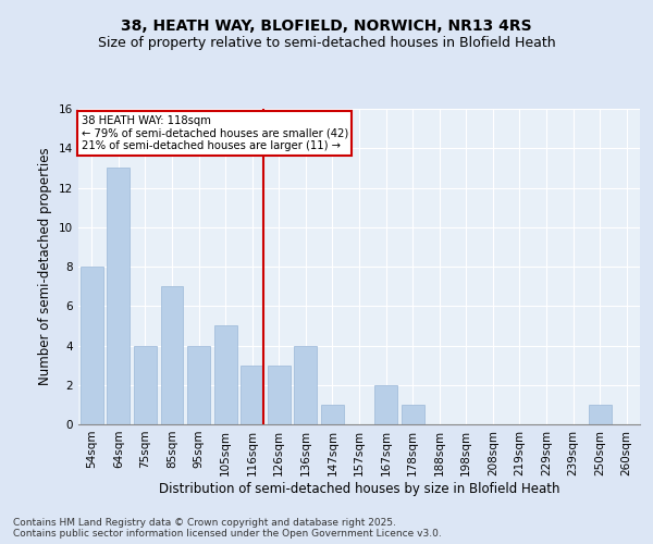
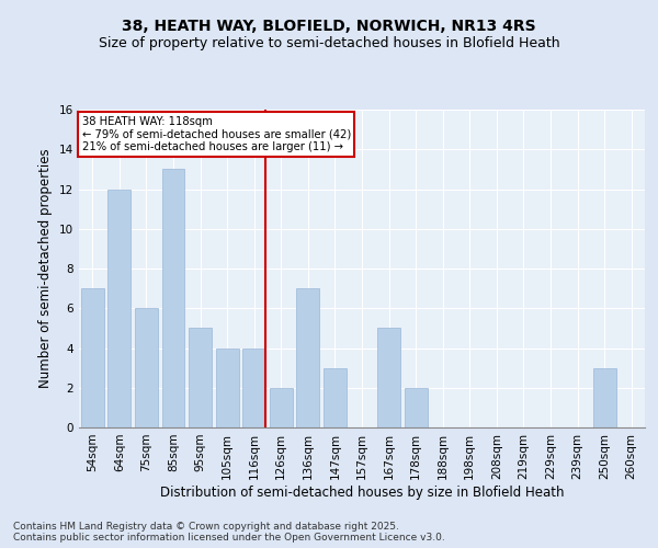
54sqm: 8 -> 7
64sqm: 13 -> 12
75sqm: 4 -> 6
85sqm: 7 -> 13
95sqm: 4 -> 5
105sqm: 5 -> 4
116sqm: 3 -> 4
126sqm: 3 -> 2
136sqm: 4 -> 7
147sqm: 1 -> 3
167sqm: 2 -> 5
178sqm: 1 -> 2
250sqm: 1 -> 3
